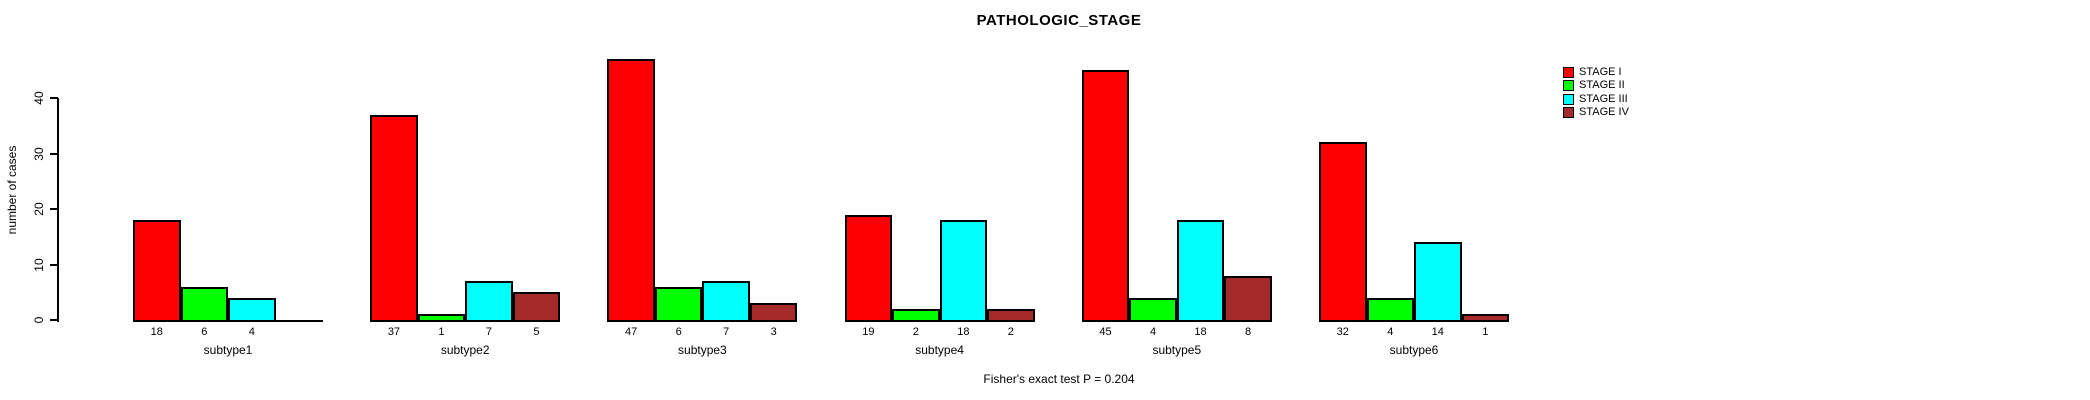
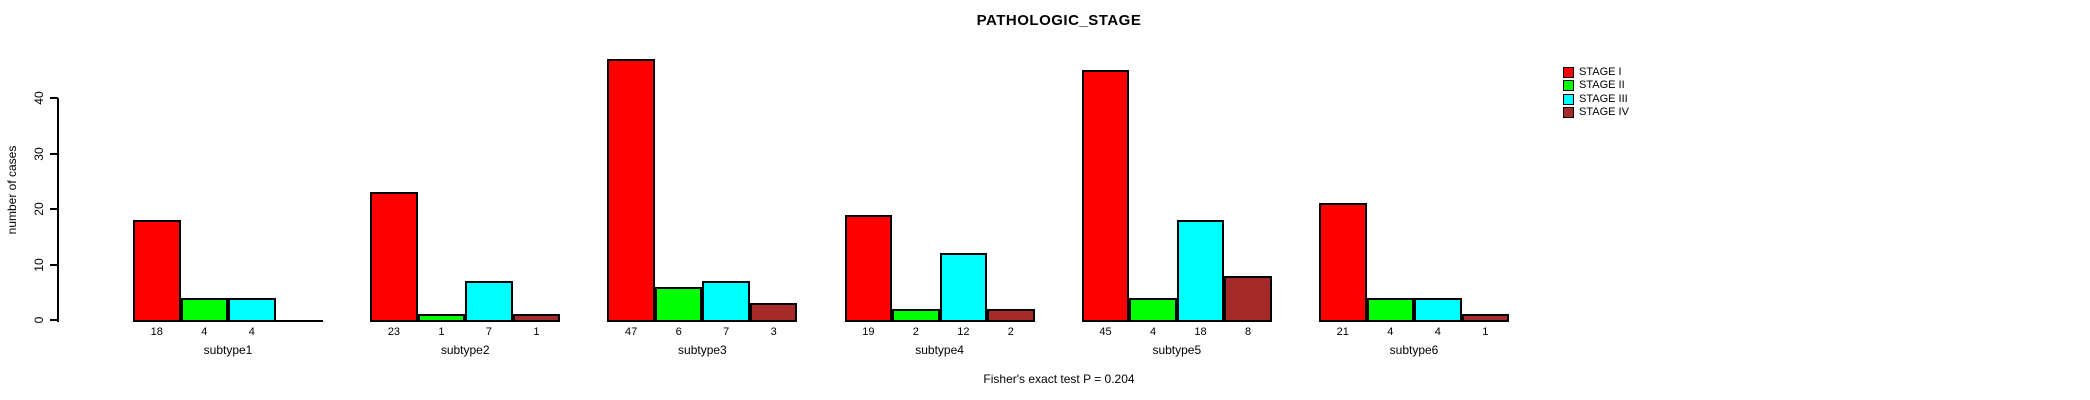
STAGE II/subtype1: 6 -> 4
STAGE I/subtype2: 37 -> 23
STAGE IV/subtype2: 5 -> 1
STAGE III/subtype4: 18 -> 12
STAGE I/subtype6: 32 -> 21
STAGE III/subtype6: 14 -> 4
